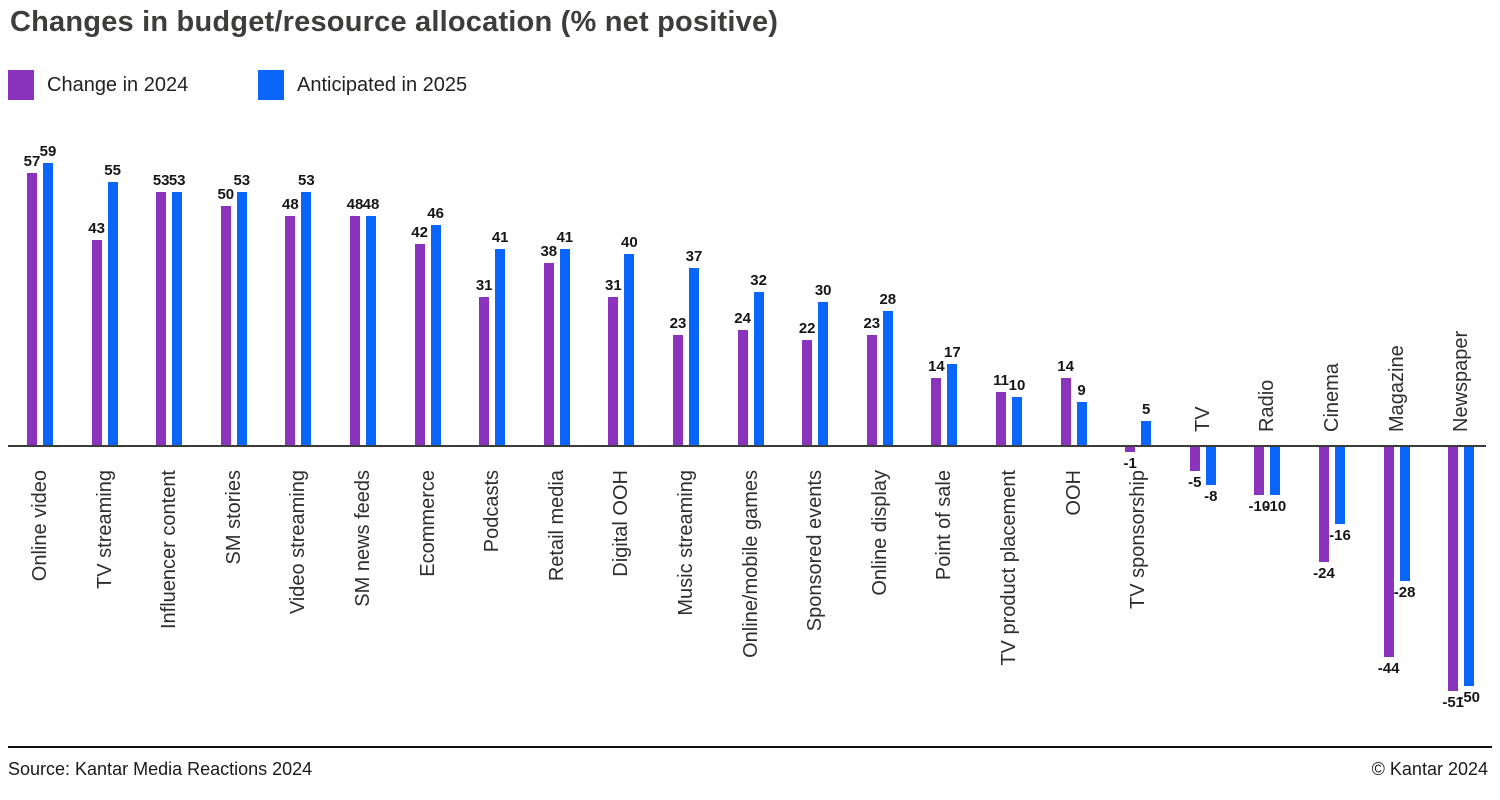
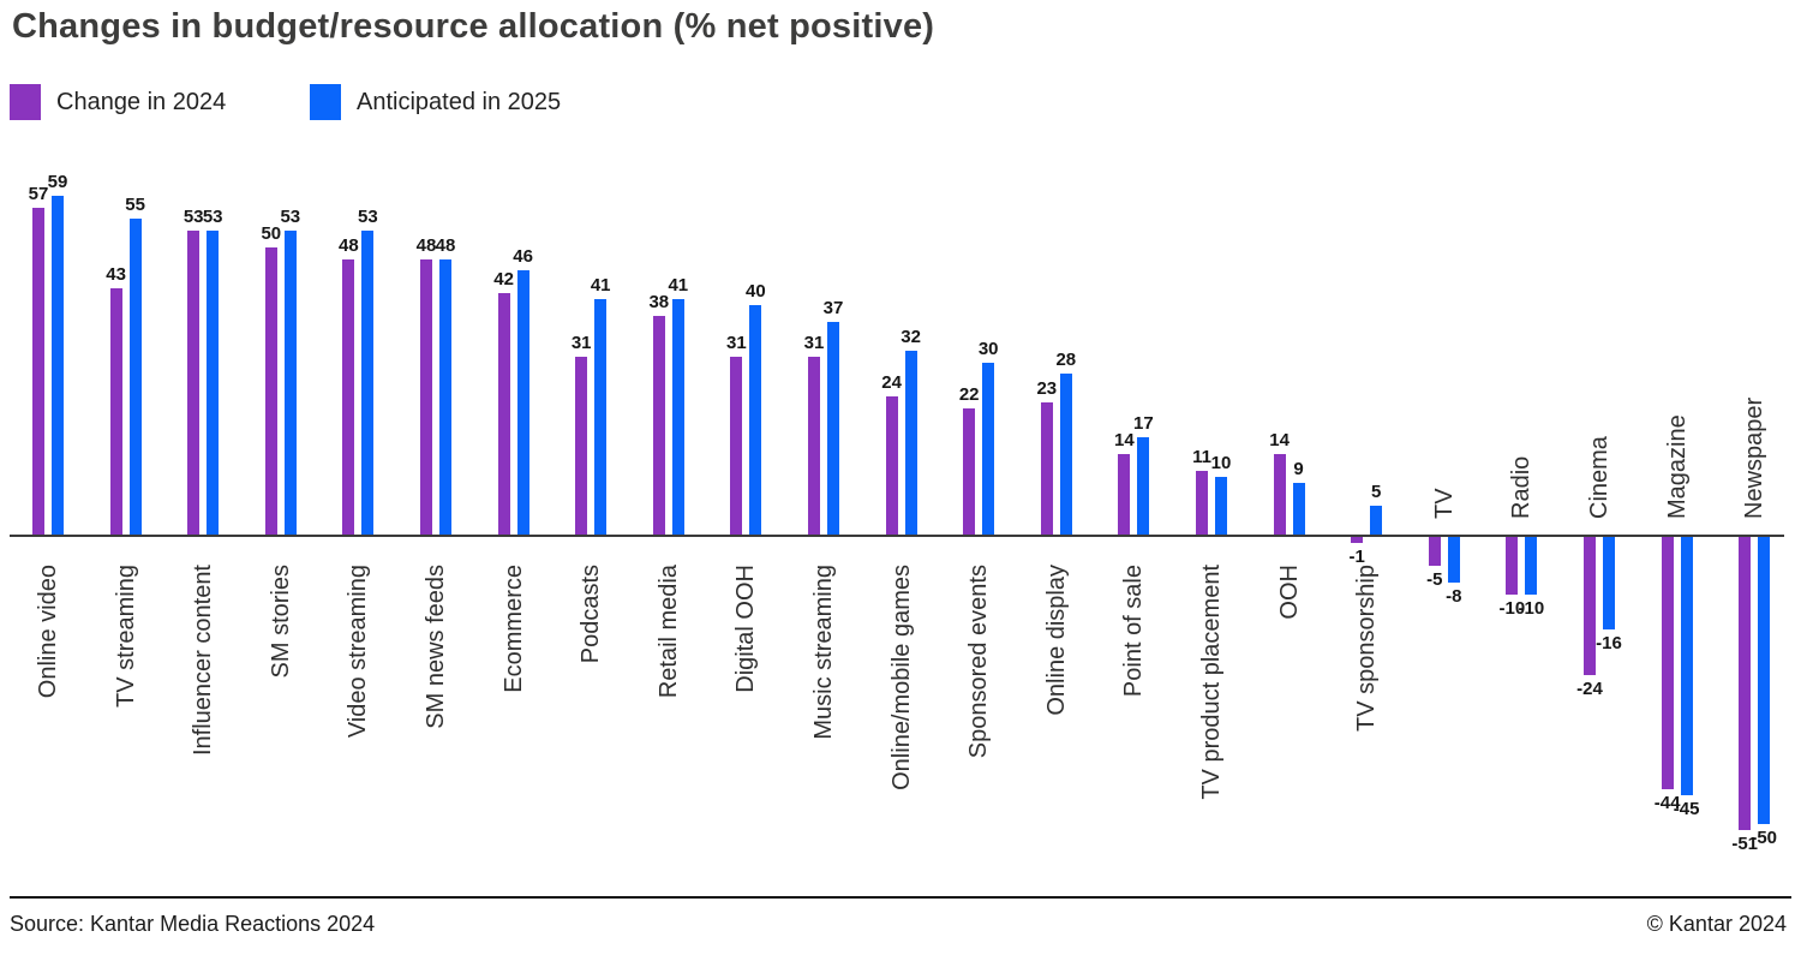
Change in 2024/Music streaming: 23 -> 31
Anticipated in 2025/Magazine: -28 -> -45
